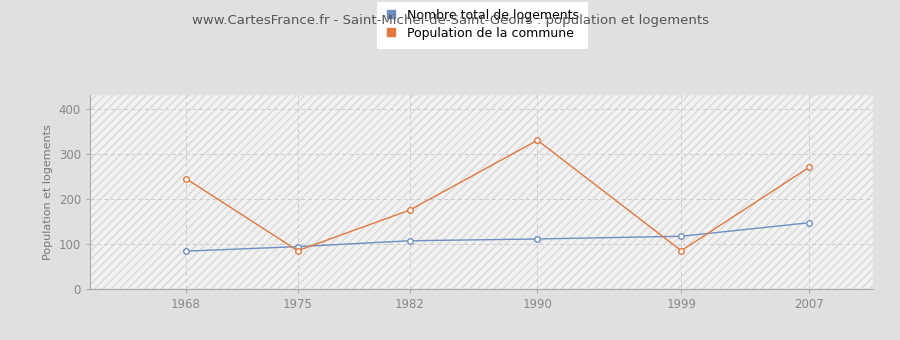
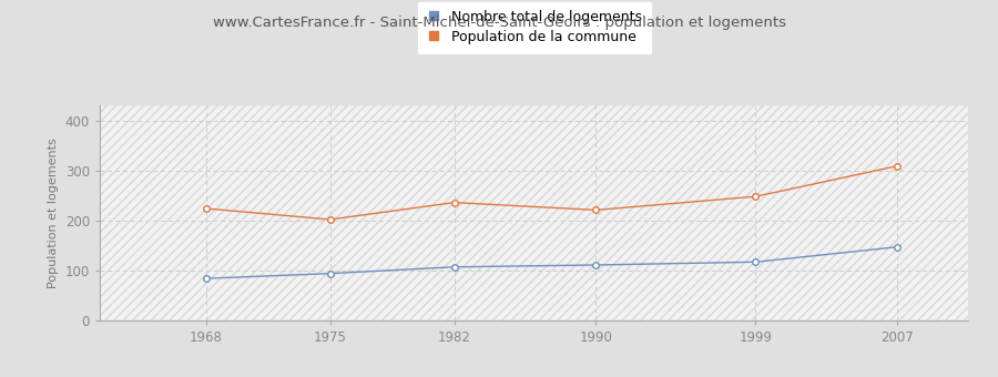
Population de la commune/1968: 245 -> 224
Population de la commune/1975: 85 -> 202
Population de la commune/1982: 175 -> 236
Population de la commune/1990: 330 -> 221
Population de la commune/1999: 85 -> 248
Population de la commune/2007: 270 -> 309
